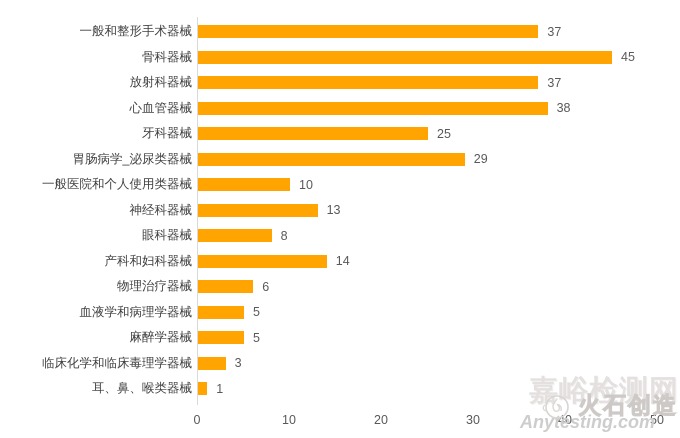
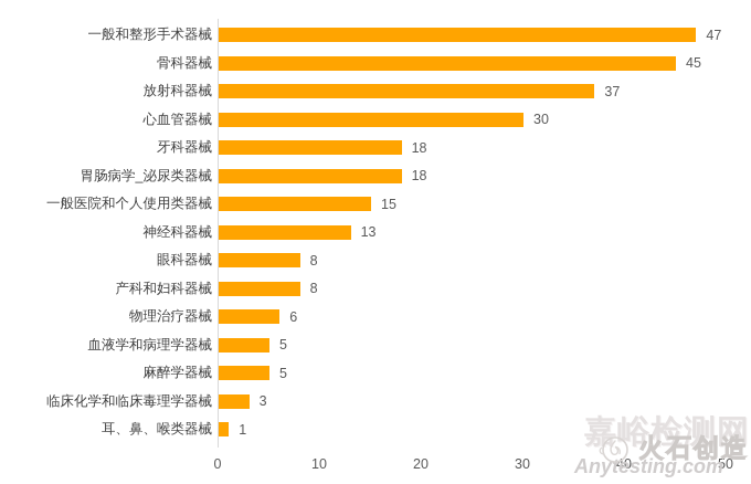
一般和整形手术器械: 37 -> 47
心血管器械: 38 -> 30
牙科器械: 25 -> 18
胃肠病学_泌尿类器械: 29 -> 18
一般医院和个人使用类器械: 10 -> 15
产科和妇科器械: 14 -> 8
